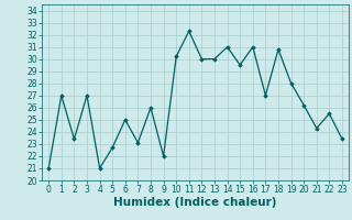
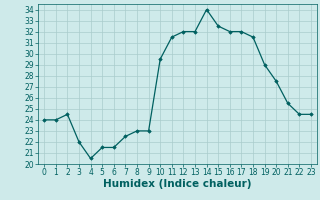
0: 21.0 -> 24.0
1: 27.0 -> 24.0
2: 23.4 -> 24.5
3: 27.0 -> 22.0
4: 21.0 -> 20.5
5: 22.7 -> 21.5
6: 25.0 -> 21.5
7: 23.1 -> 22.5
8: 26.0 -> 23.0
9: 22.0 -> 23.0
10: 30.2 -> 29.5
11: 32.3 -> 31.5
12: 30.0 -> 32.0
13: 30.0 -> 32.0
14: 31.0 -> 34.0
15: 29.5 -> 32.5
16: 31.0 -> 32.0
17: 27.0 -> 32.0
18: 30.8 -> 31.5
19: 28.0 -> 29.0
20: 26.2 -> 27.5
21: 24.3 -> 25.5
22: 25.5 -> 24.5
23: 23.4 -> 24.5
